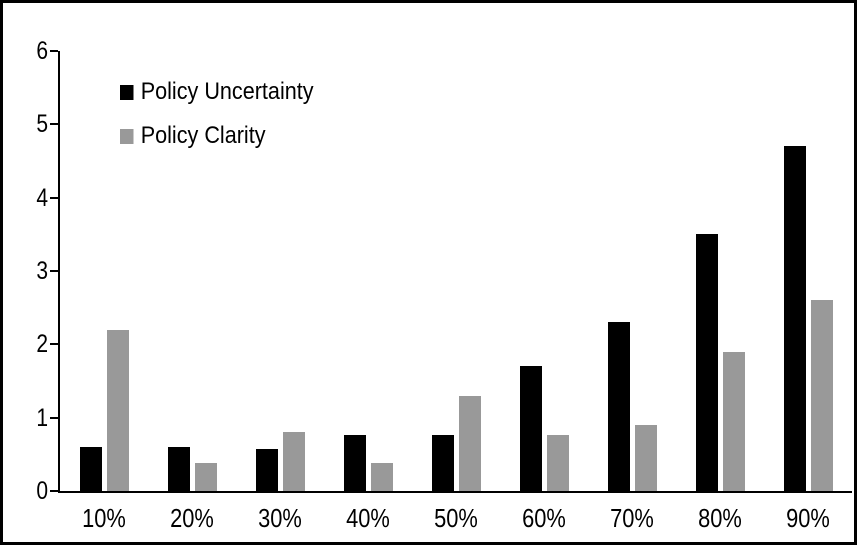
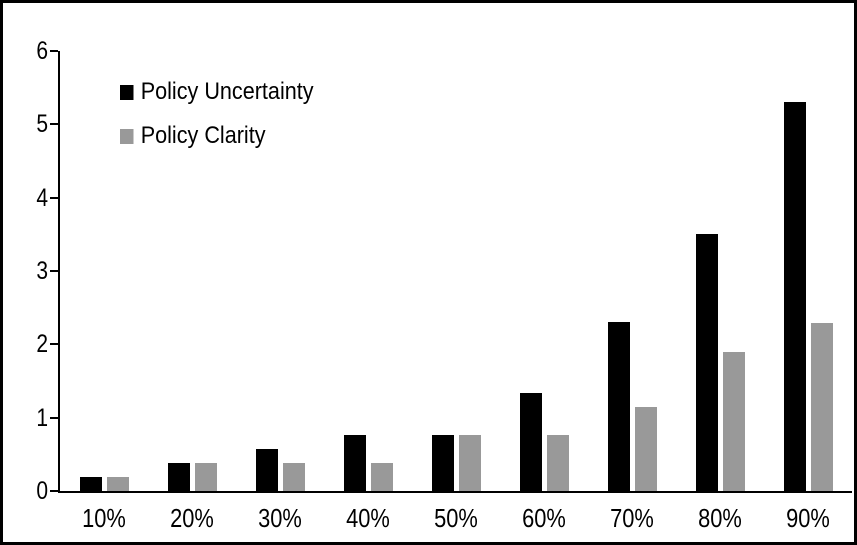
Policy Uncertainty/10%: 0.6 -> 0.2
Policy Clarity/10%: 2.2 -> 0.2
Policy Uncertainty/20%: 0.6 -> 0.4
Policy Clarity/30%: 0.8 -> 0.4
Policy Clarity/50%: 1.3 -> 0.8
Policy Uncertainty/60%: 1.7 -> 1.3
Policy Clarity/70%: 0.9 -> 1.1
Policy Uncertainty/90%: 4.7 -> 5.3
Policy Clarity/90%: 2.6 -> 2.3
